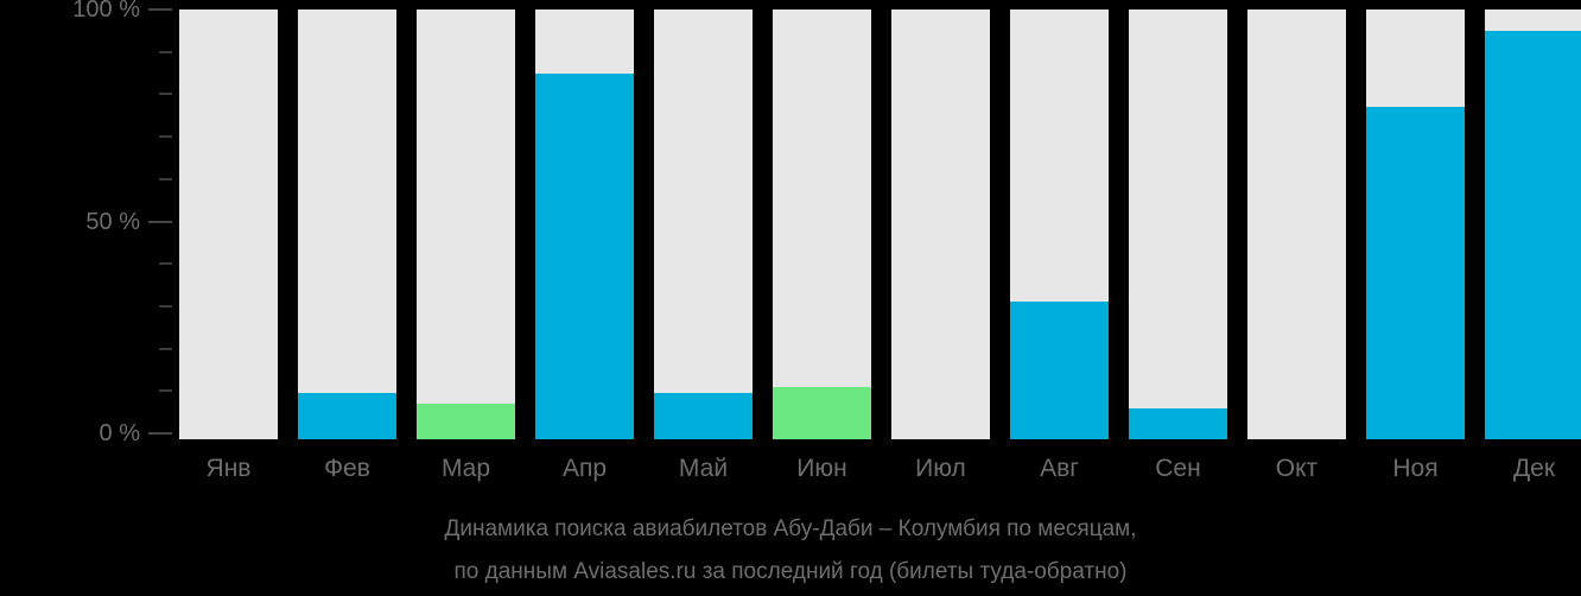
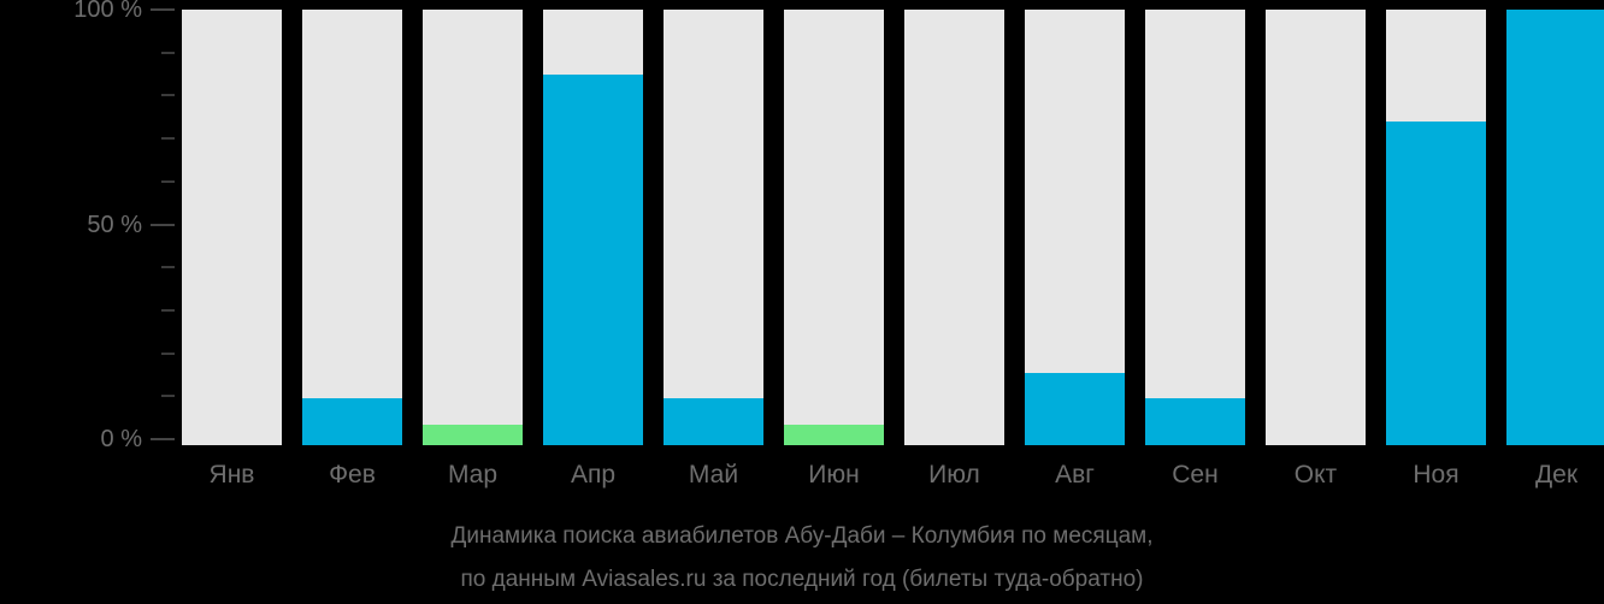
Мар: 7% -> 4%
Июн: 11% -> 4%
Авг: 31% -> 16%
Сен: 6% -> 10%
Ноя: 77% -> 74%
Дек: 95% -> 100%
